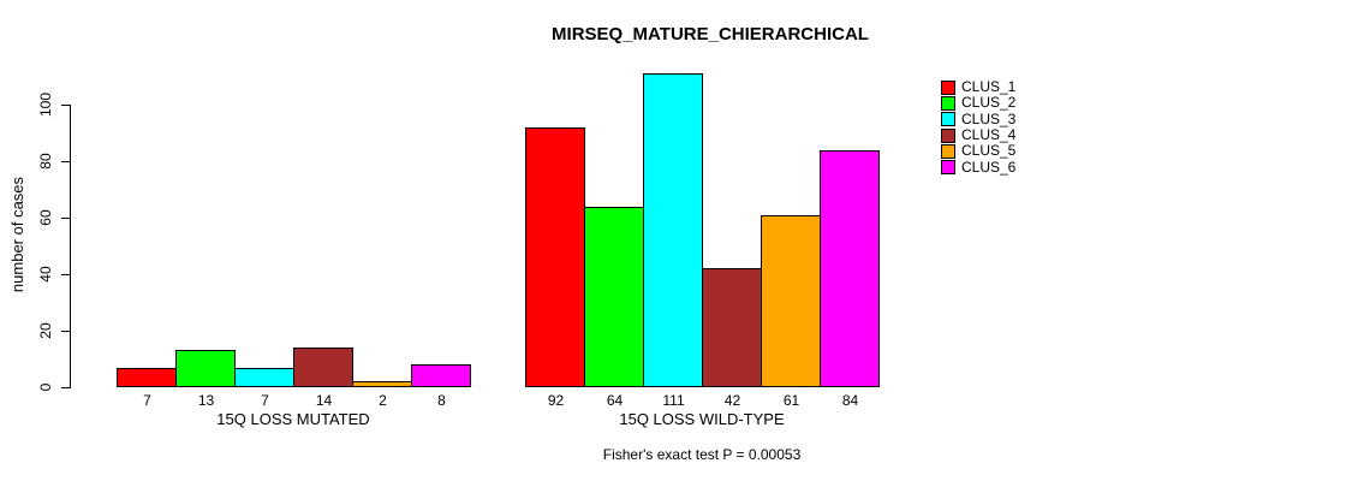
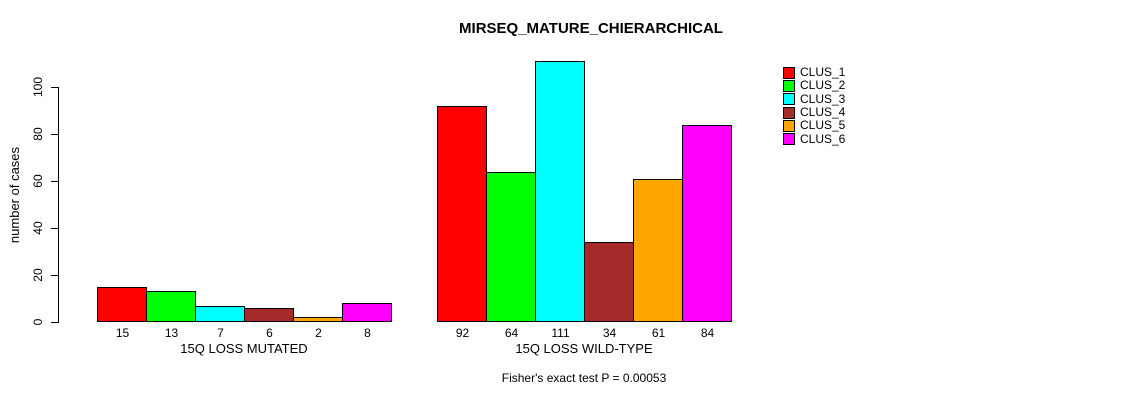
CLUS_1/15Q LOSS MUTATED: 7 -> 15
CLUS_4/15Q LOSS MUTATED: 14 -> 6
CLUS_4/15Q LOSS WILD-TYPE: 42 -> 34
